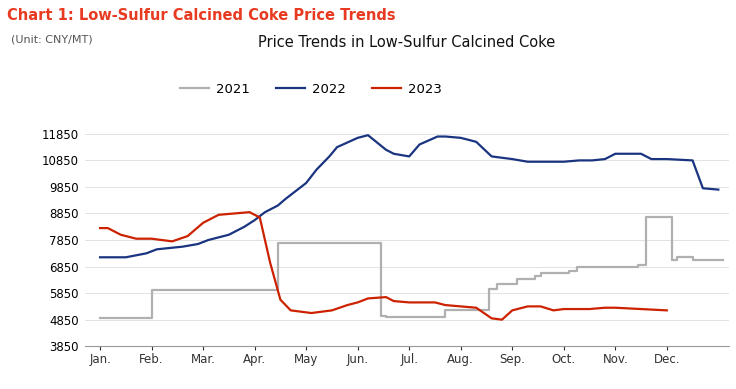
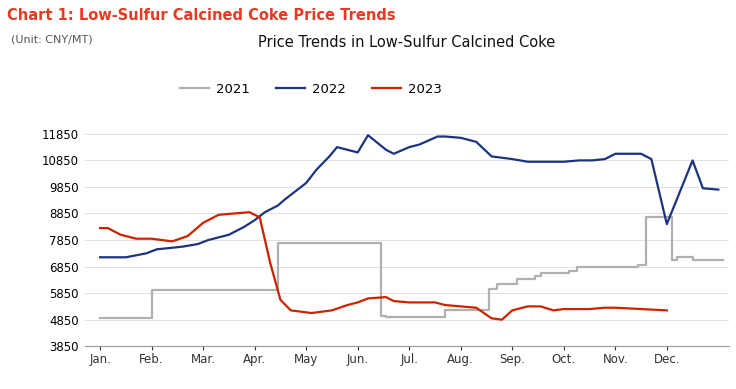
2022/Jun.: 11700 -> 11150
2022/Jul.: 11000 -> 11350
2022/Dec.: 10900 -> 8450
